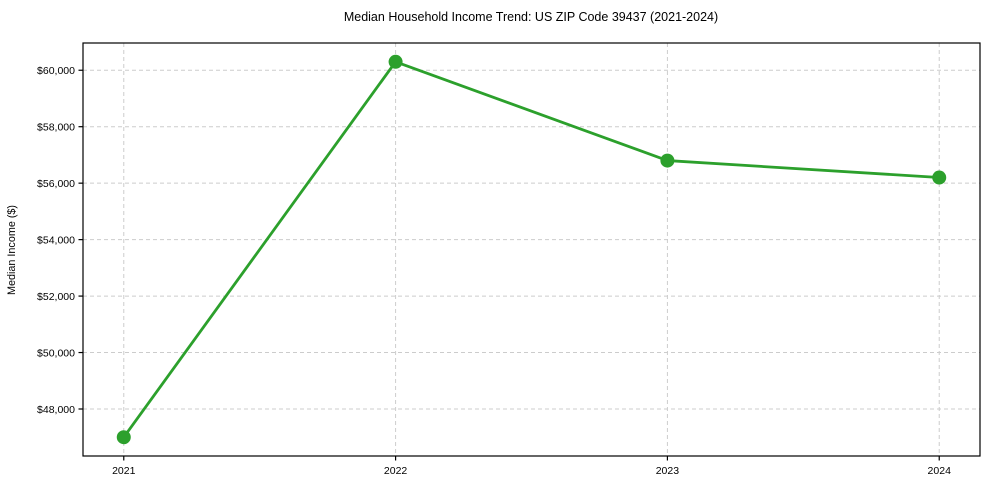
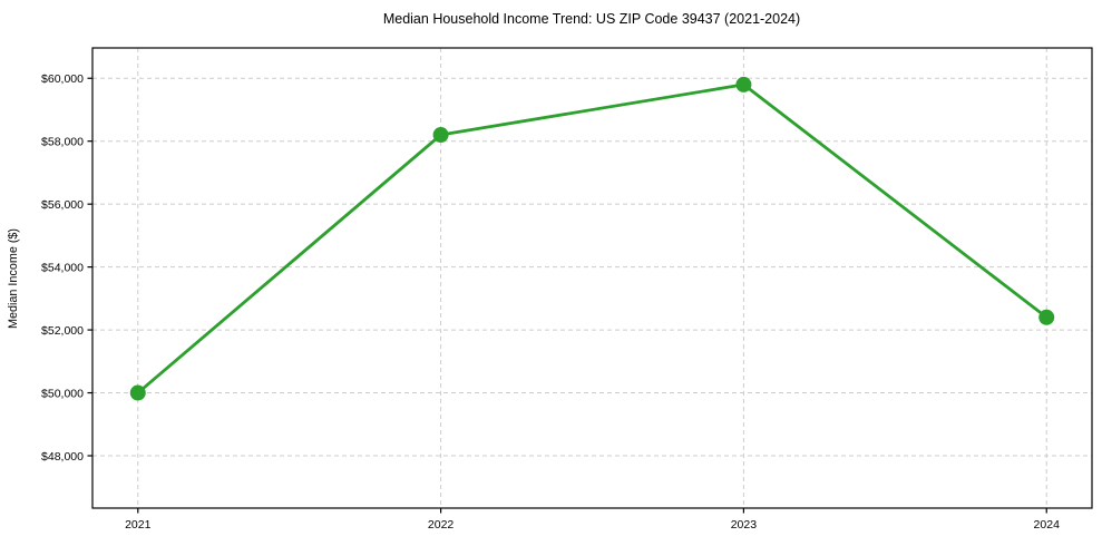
2021: $47000 -> $50000
2022: $60300 -> $58200
2023: $56800 -> $59800
2024: $56200 -> $52400
